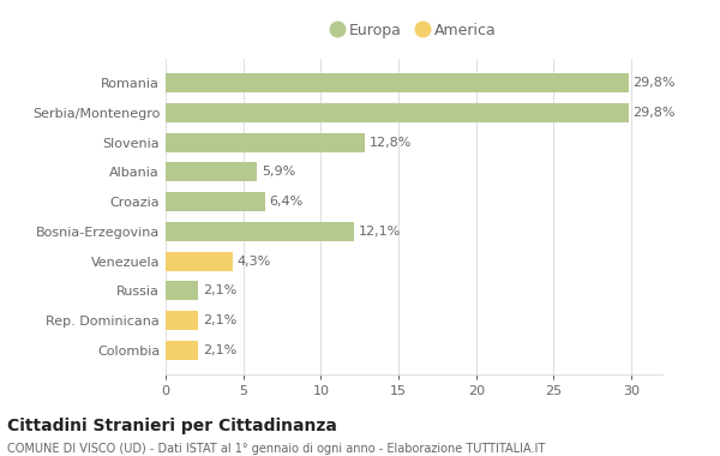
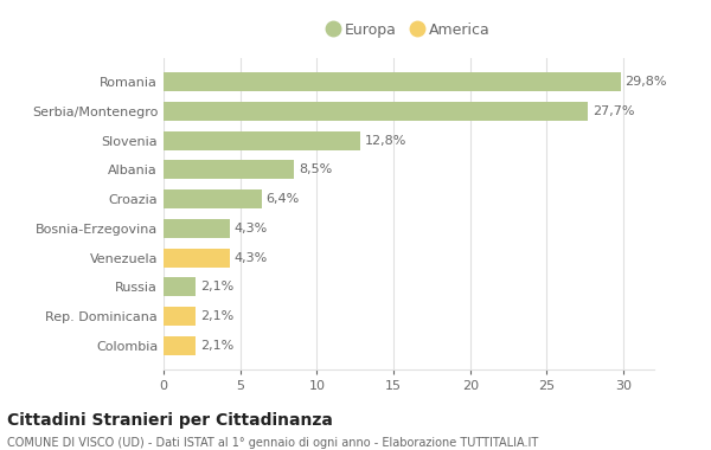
Serbia/Montenegro: 29,8% -> 27,7%
Albania: 5,9% -> 8,5%
Bosnia-Erzegovina: 12,1% -> 4,3%
